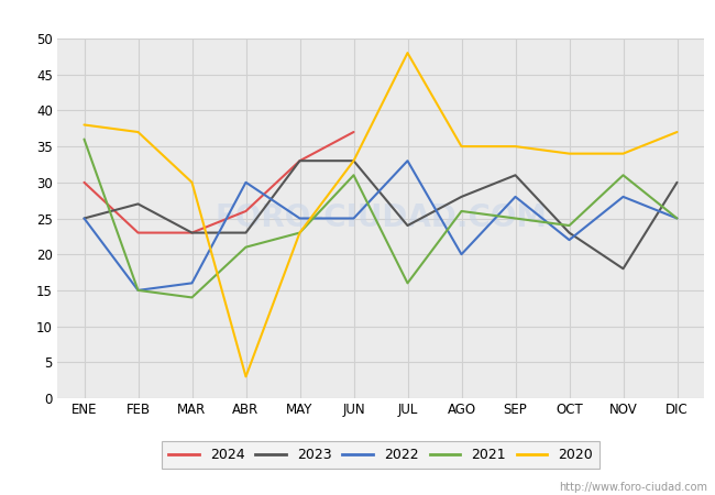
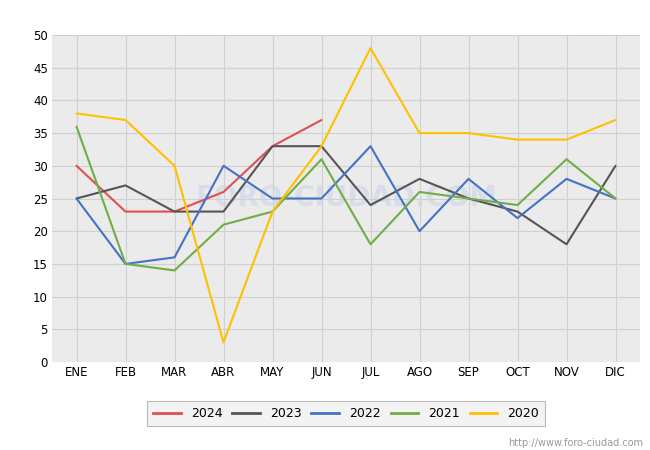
2021/JUL: 16 -> 18
2023/SEP: 31 -> 25
